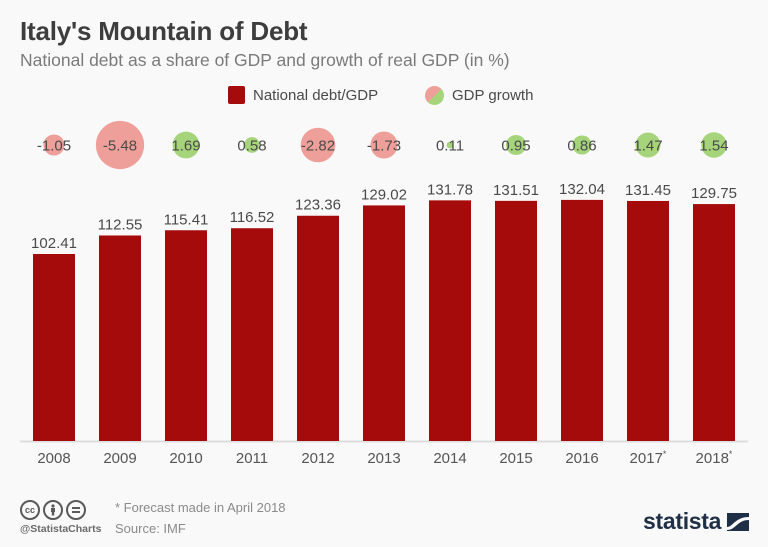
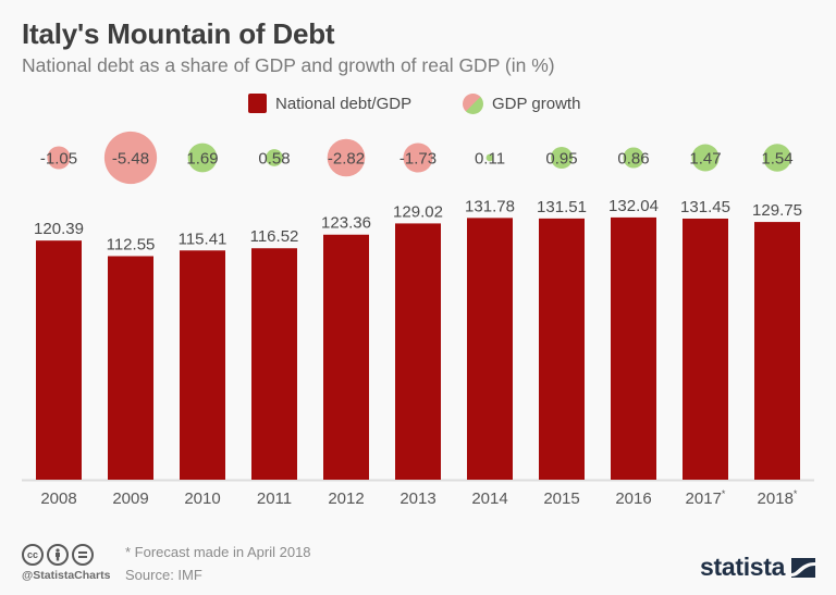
National debt/GDP/2008: 102.41 -> 120.39
